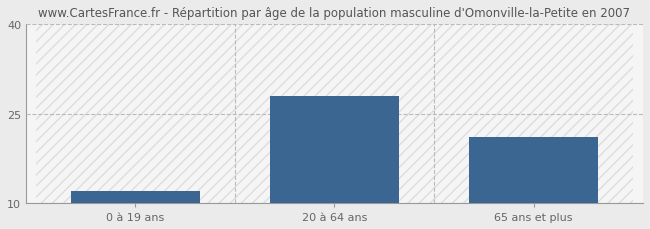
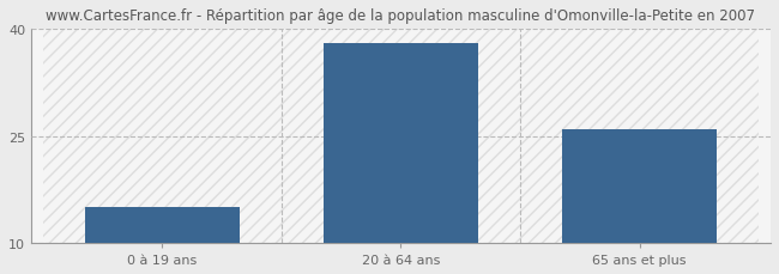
0 à 19 ans: 12 -> 15
20 à 64 ans: 28 -> 38
65 ans et plus: 21 -> 26
